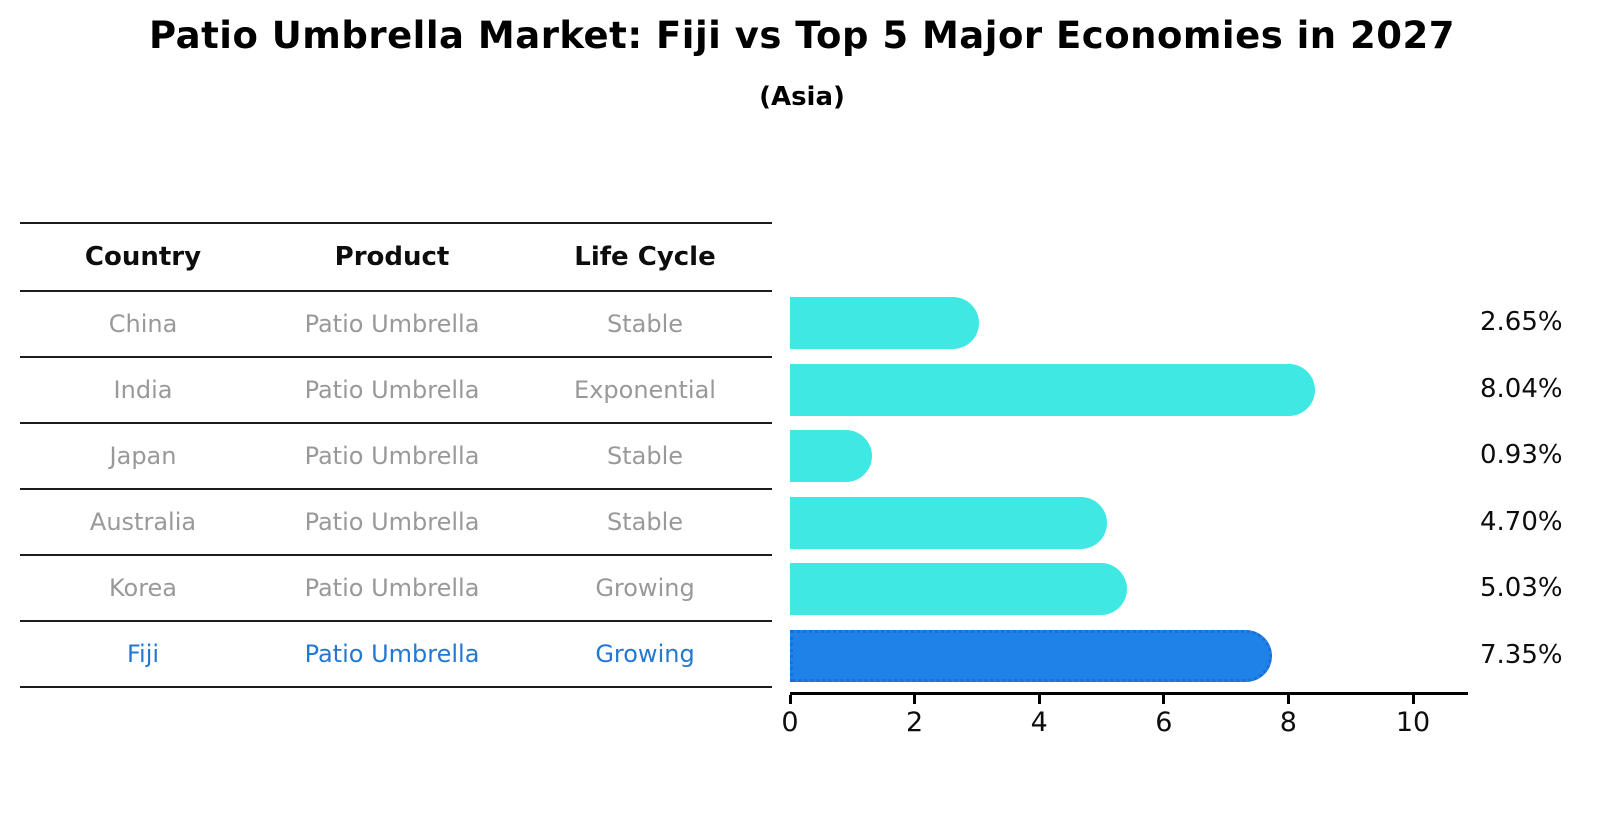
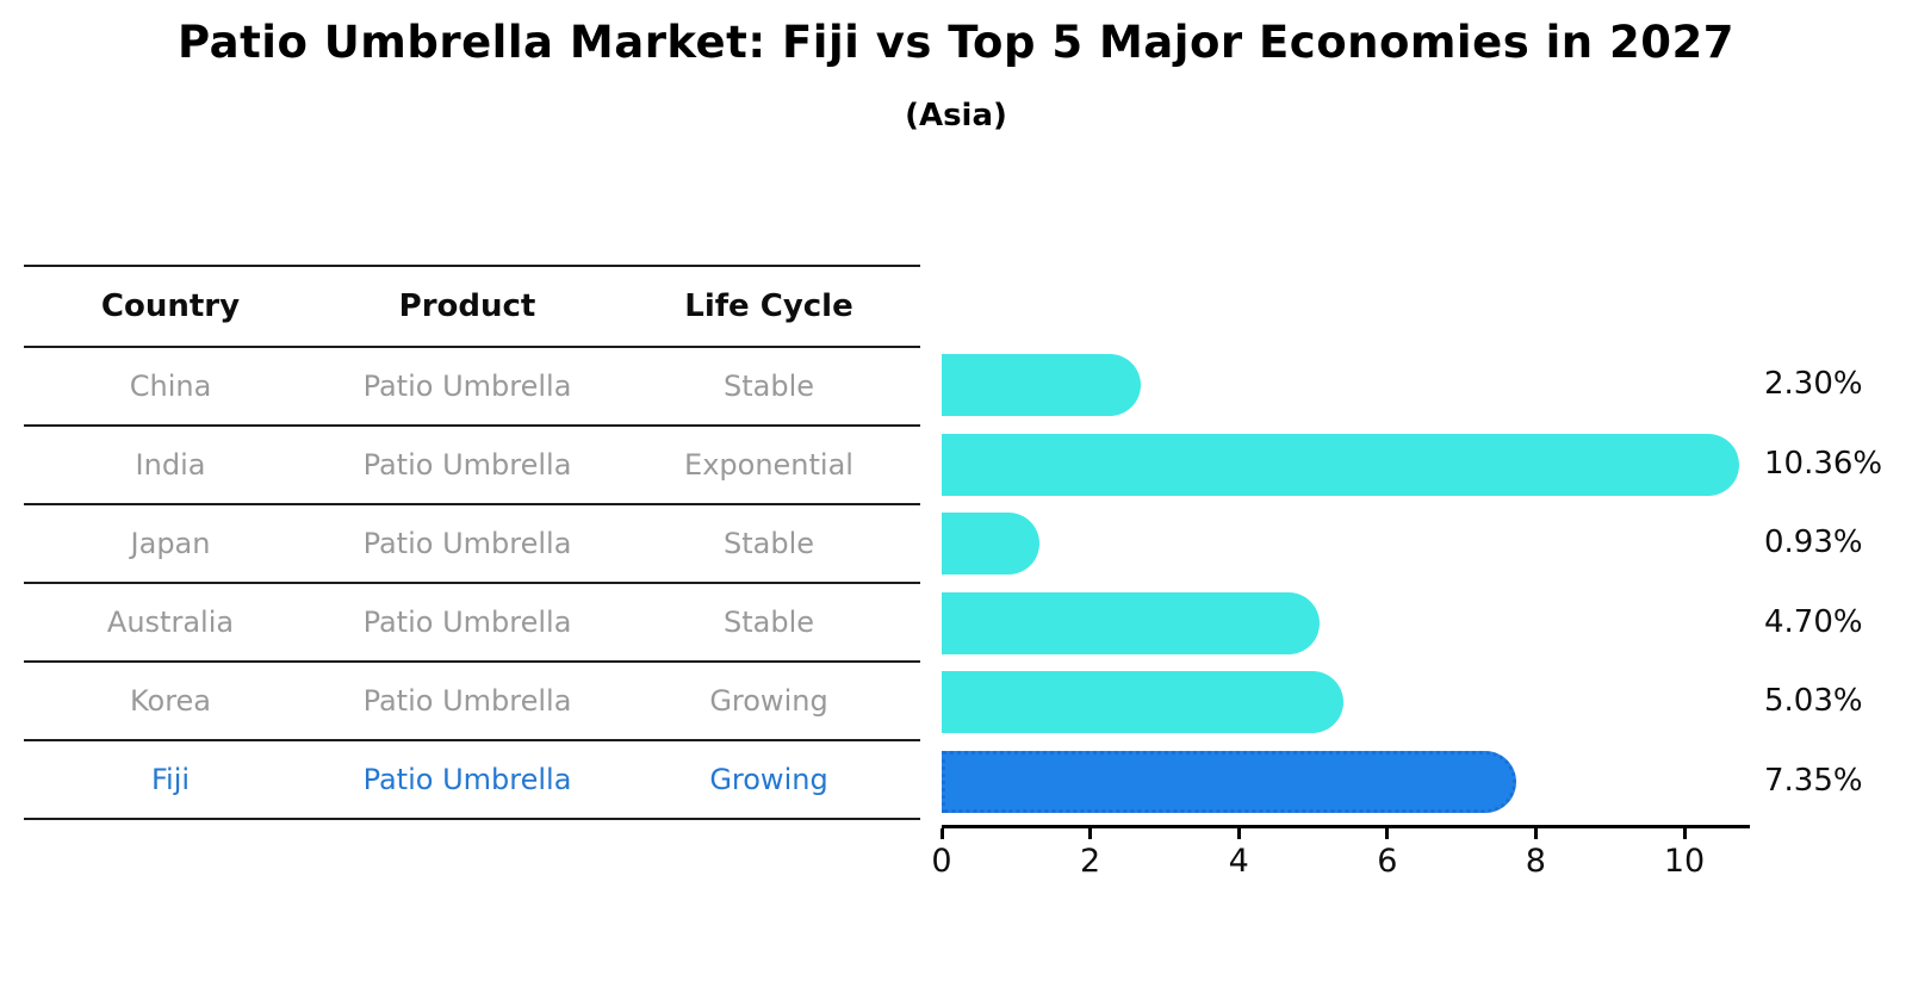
China: 2.65% -> 2.30%
India: 8.04% -> 10.36%
